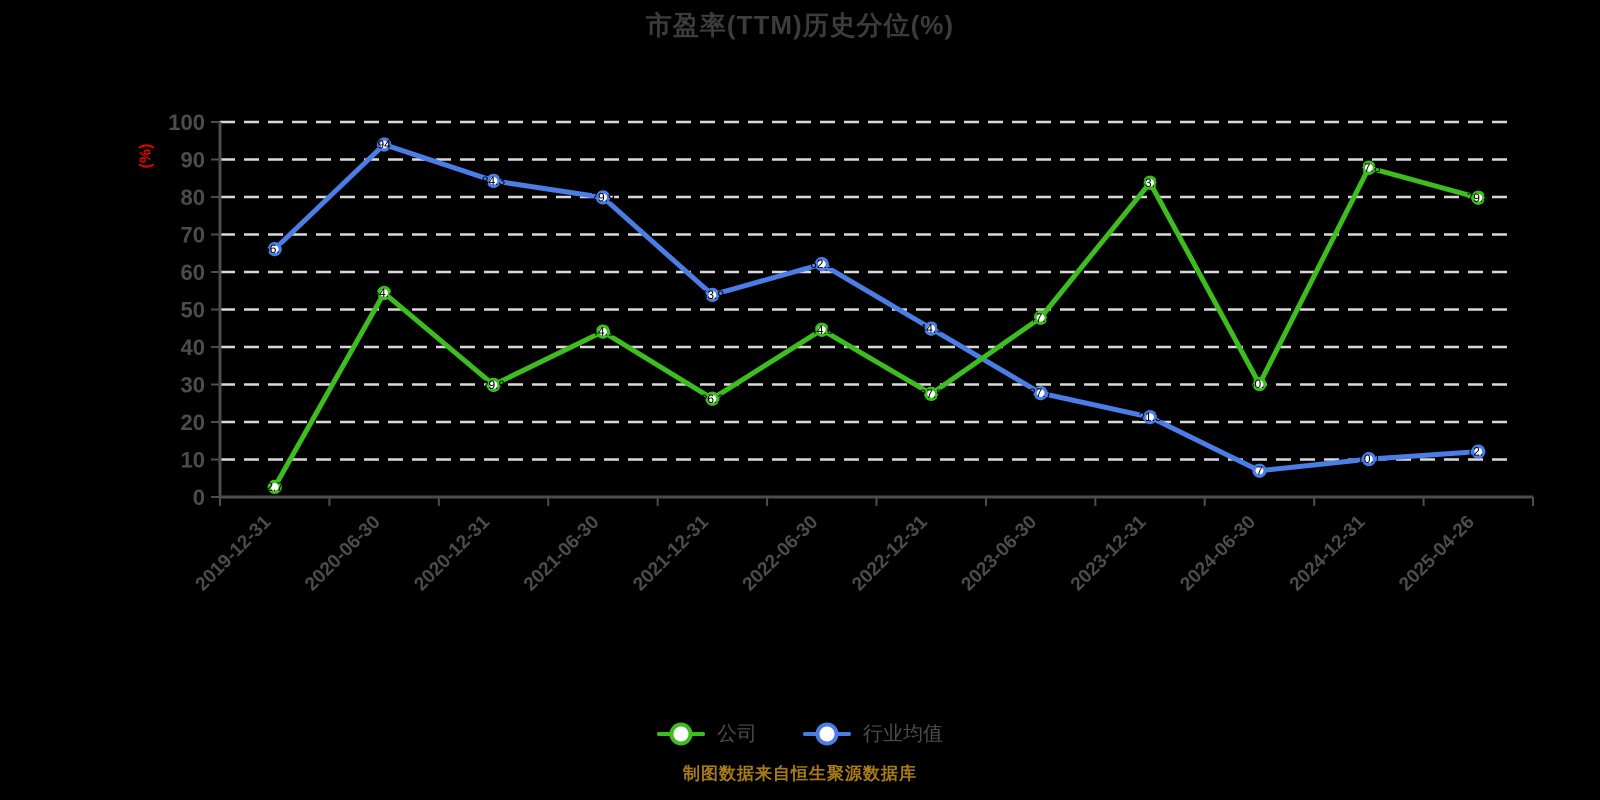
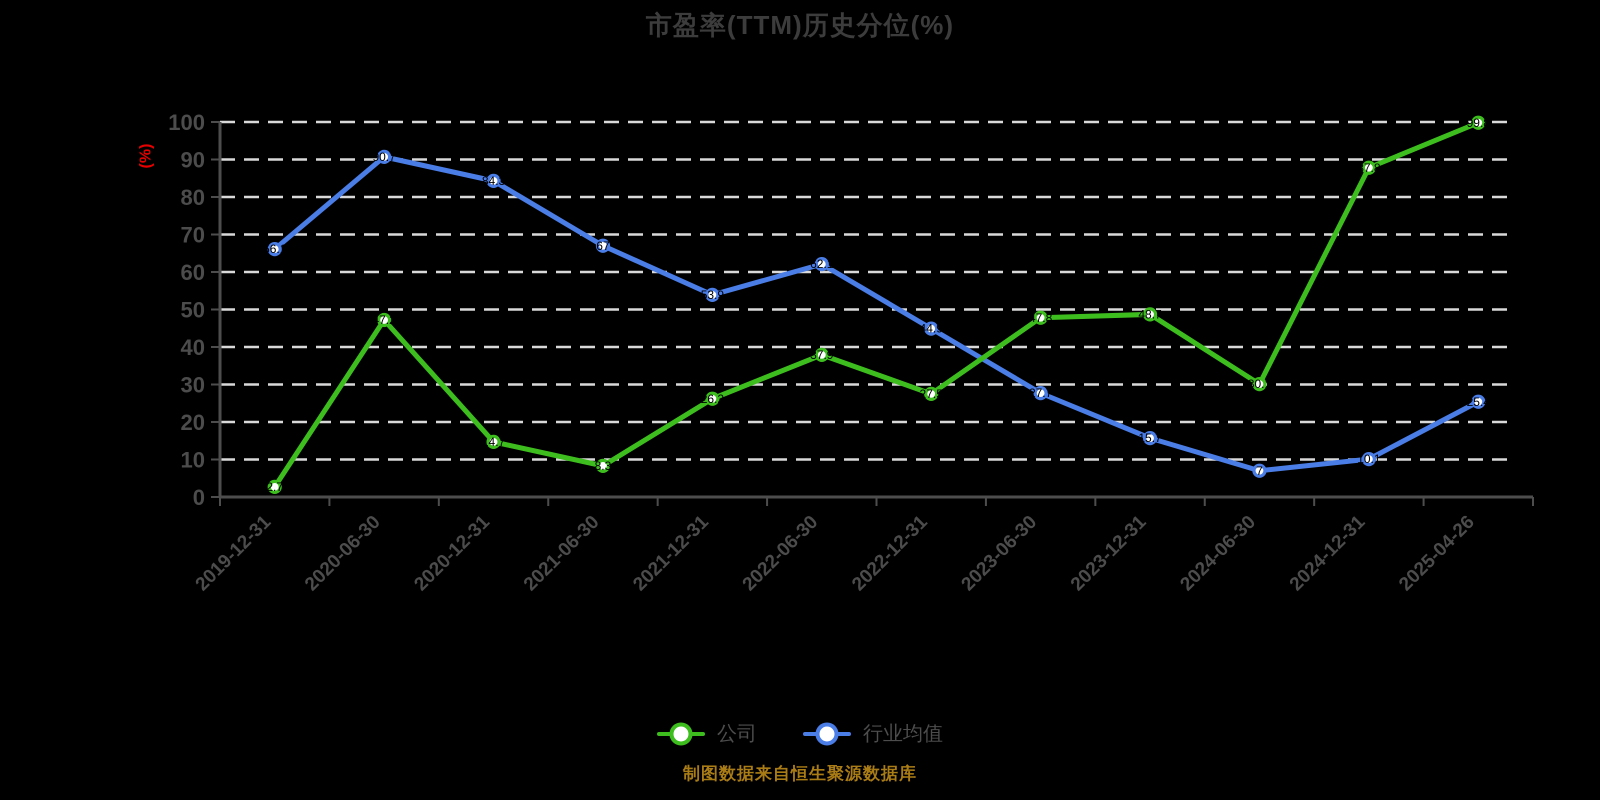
公司/2020-06-30: 54.4 -> 47.2
行业均值/2020-06-30: 94 -> 90.7
公司/2020-12-31: 29.9 -> 14.7
公司/2021-06-30: 44.1 -> 8.3
行业均值/2021-06-30: 79.9 -> 67
公司/2022-06-30: 44.6 -> 37.9
公司/2023-12-31: 83.8 -> 48.7
行业均值/2023-12-31: 21.3 -> 15.7
公司/2025-04-26: 79.8 -> 99.8
行业均值/2025-04-26: 12.1 -> 25.4
